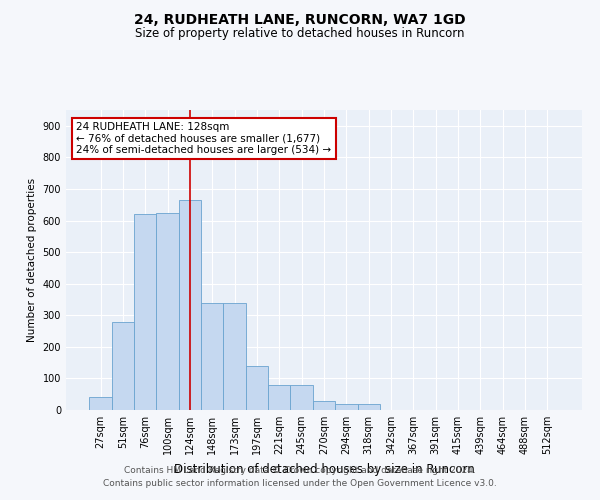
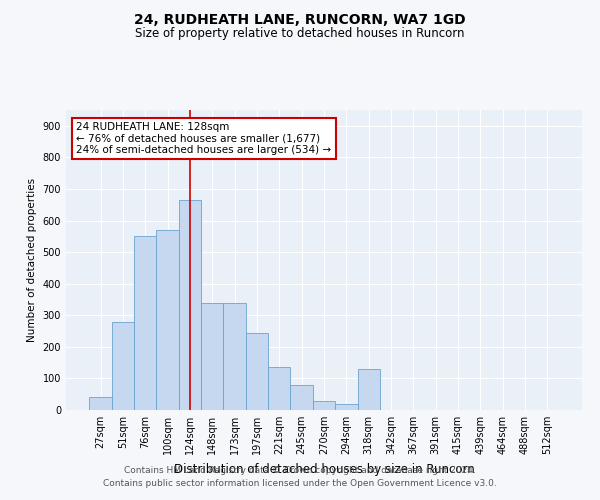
76sqm: 620 -> 550
100sqm: 625 -> 570
197sqm: 138 -> 245
221sqm: 80 -> 135
318sqm: 20 -> 130
